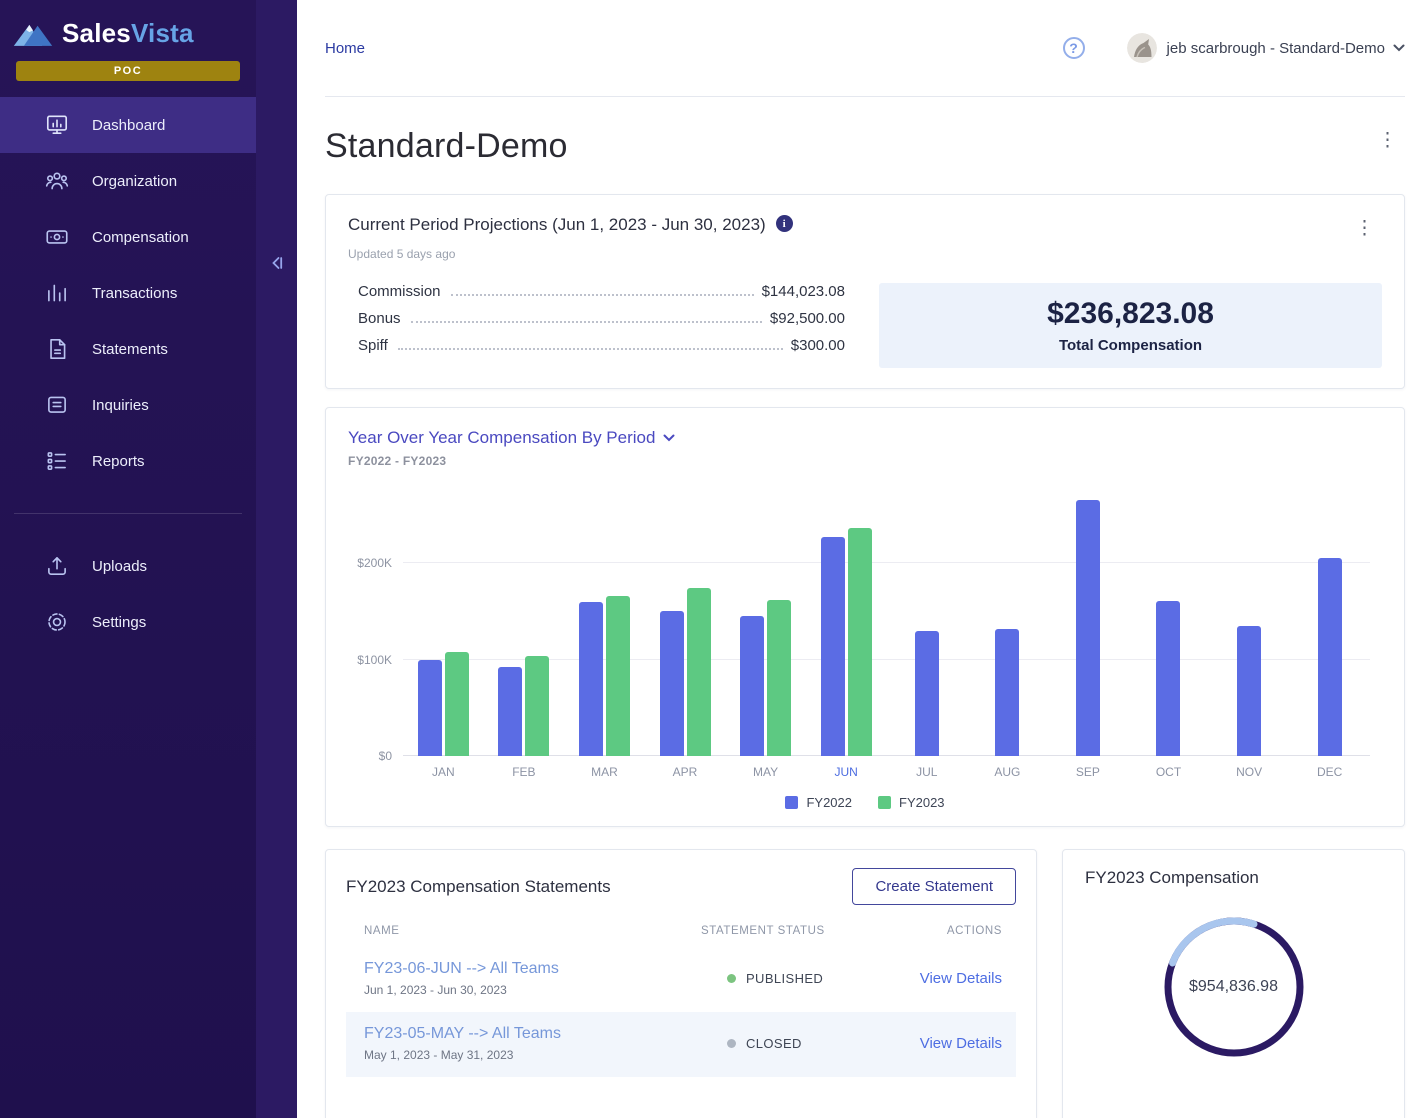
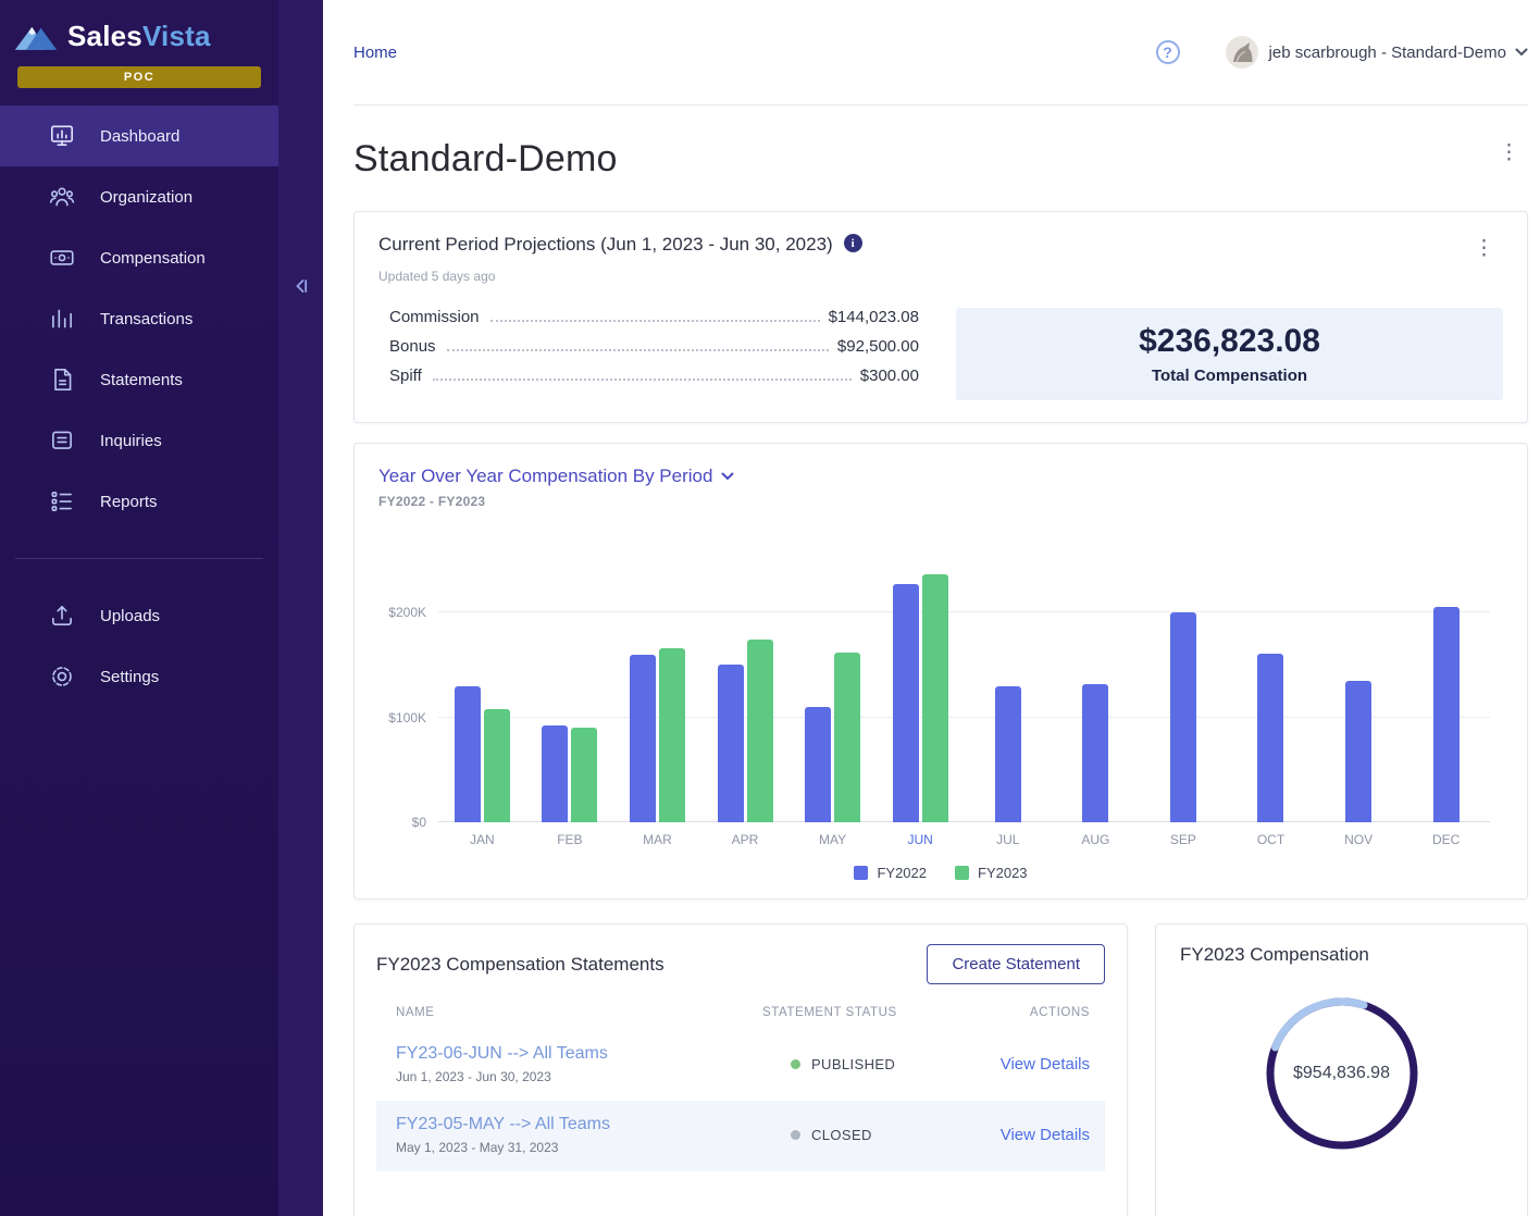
FY2022/JAN: $100K -> $130K
FY2023/FEB: $100K -> $90K
FY2022/MAY: $140K -> $110K
FY2022/SEP: $260K -> $200K
